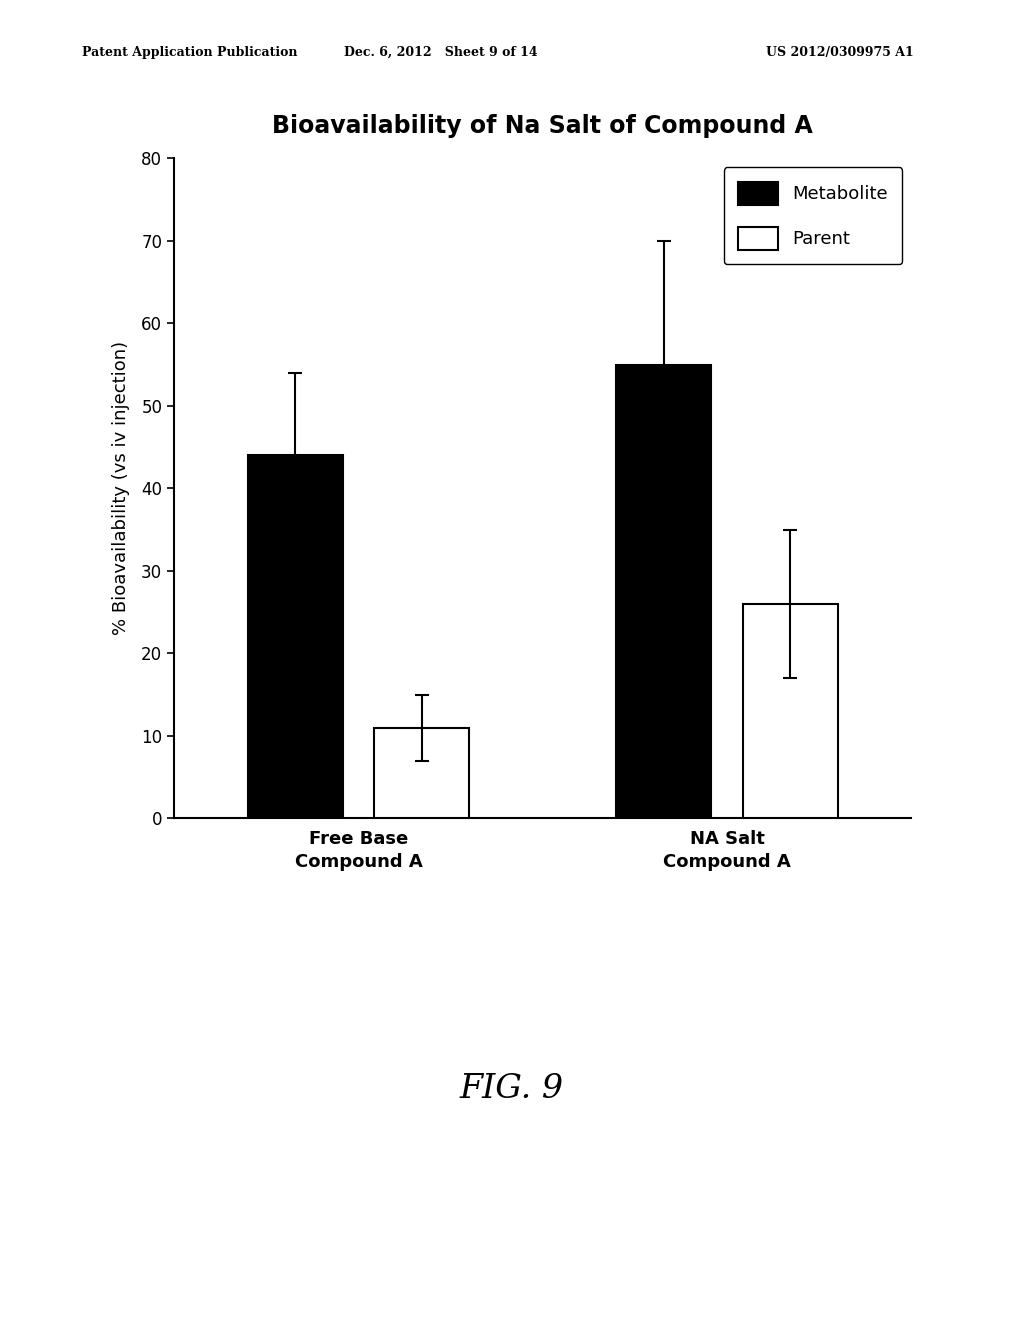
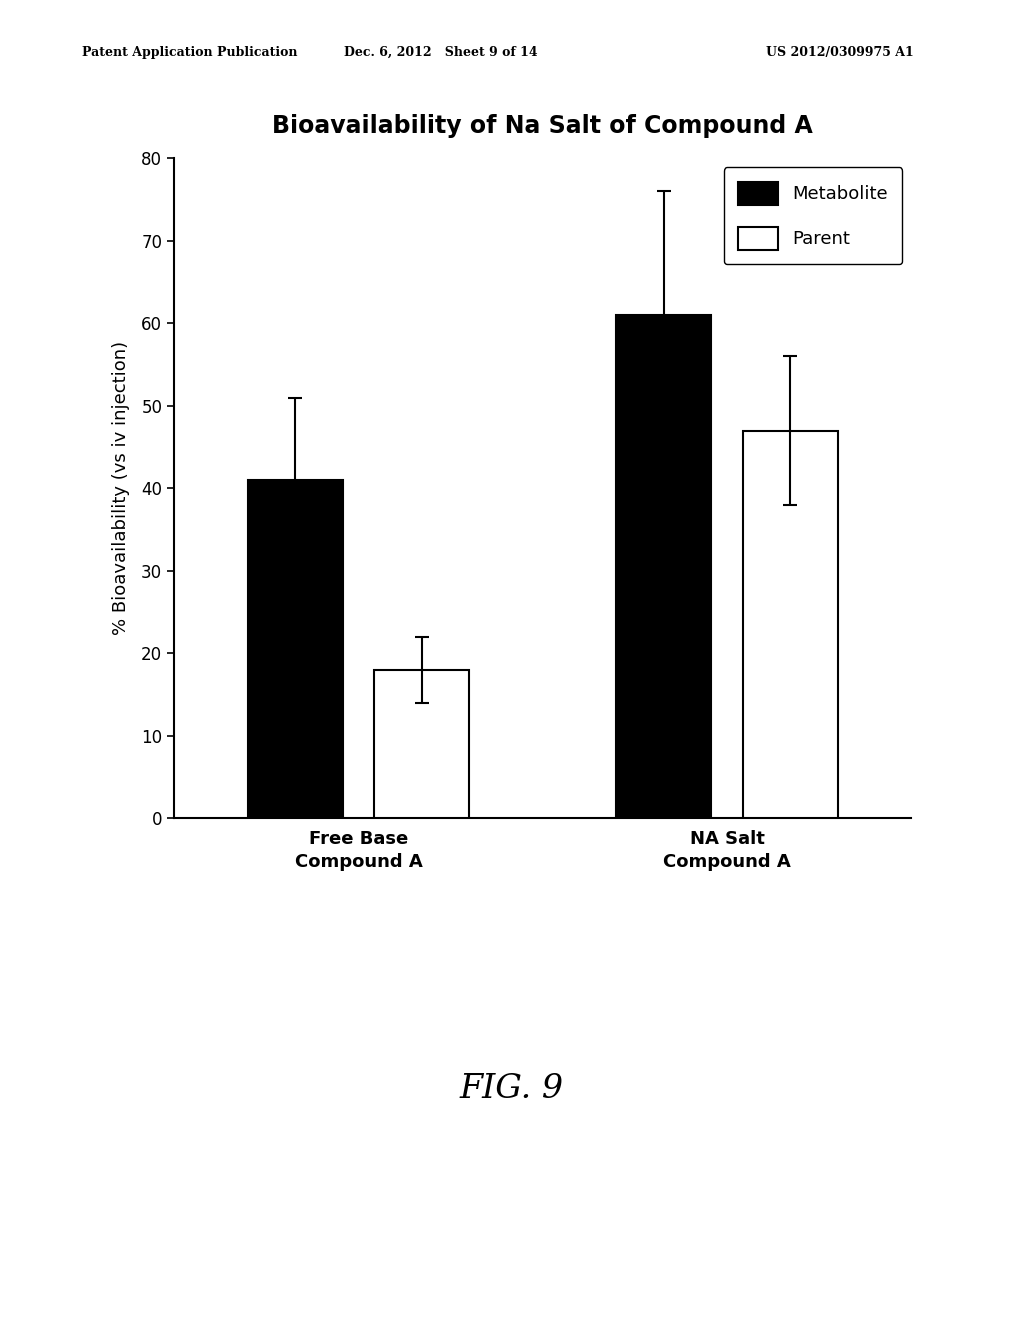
Metabolite/Free Base Compound A: 44 -> 41
Parent/Free Base Compound A: 11 -> 18
Metabolite/NA Salt Compound A: 55 -> 61
Parent/NA Salt Compound A: 26 -> 47
